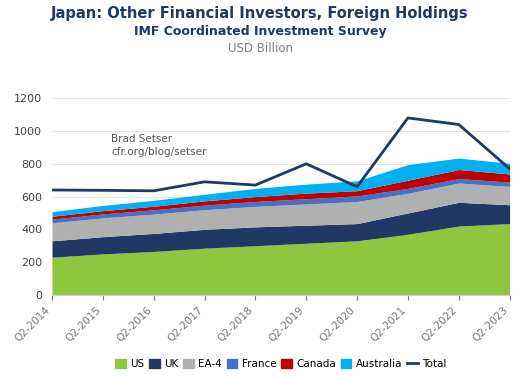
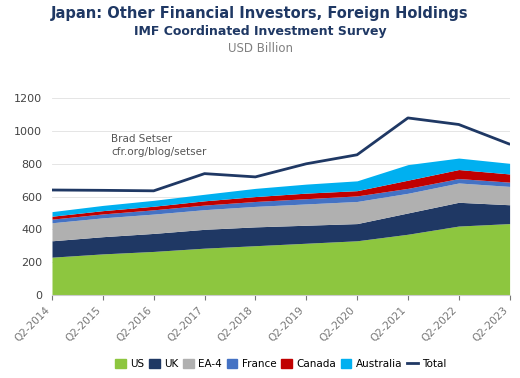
Total/Q2-2017: 690 -> 740
Total/Q2-2018: 670 -> 720
Total/Q2-2020: 660 -> 860
Total/Q2-2023: 770 -> 920
